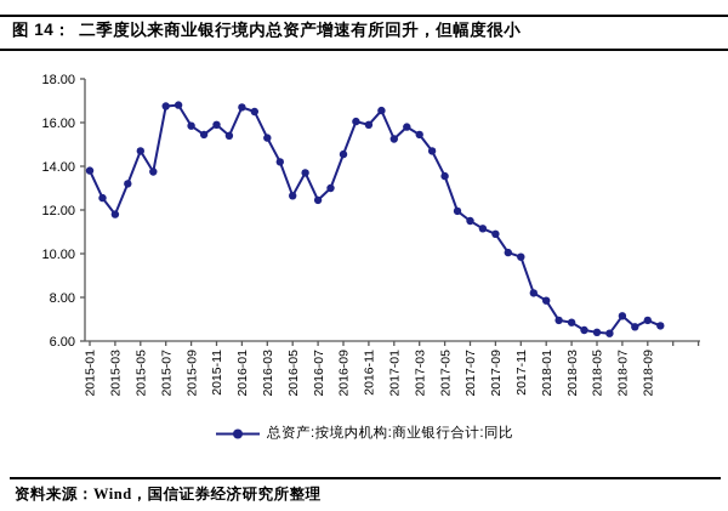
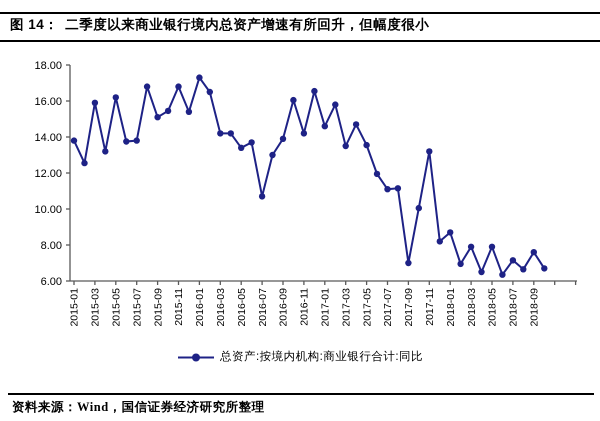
2015-03: 11.8 -> 15.9
2015-05: 14.7 -> 16.2
2015-07: 16.8 -> 13.8
2015-09: 15.8 -> 15.1
2015-11: 15.9 -> 16.8
2016-01: 16.7 -> 17.3
2016-03: 15.3 -> 14.2
2016-05: 12.7 -> 13.4
2016-07: 12.4 -> 10.7
2016-09: 14.6 -> 13.9
2016-11: 15.9 -> 14.2
2017-01: 15.2 -> 14.6
2017-03: 15.4 -> 13.5
2017-07: 11.5 -> 11.1
2017-09: 10.9 -> 7.0
2017-11: 9.8 -> 13.2
2018-01: 7.8 -> 8.7
2018-03: 6.8 -> 7.9
2018-05: 6.4 -> 7.9
2018-09: 7.0 -> 7.6
